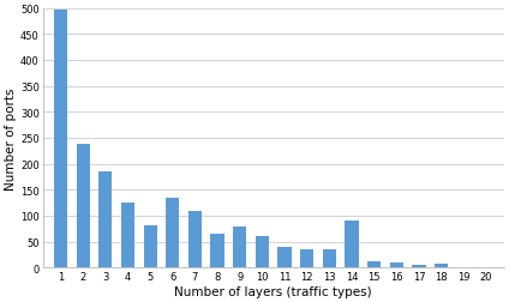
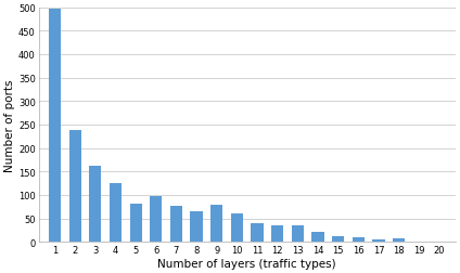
3: 185 -> 163
6: 135 -> 98
7: 110 -> 76
14: 90 -> 22
